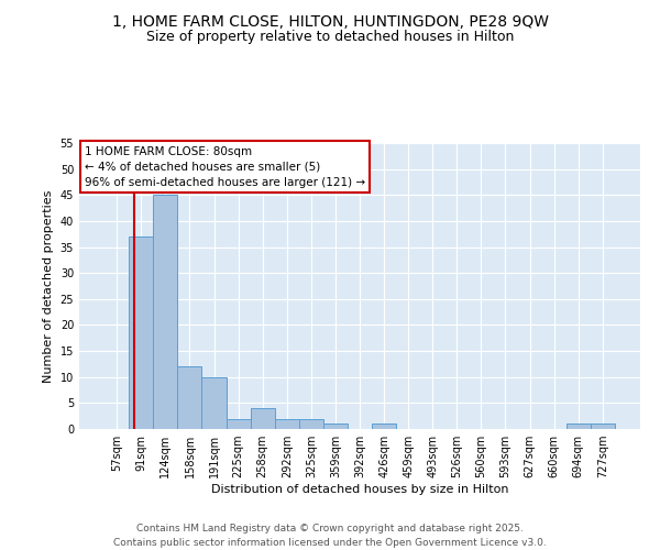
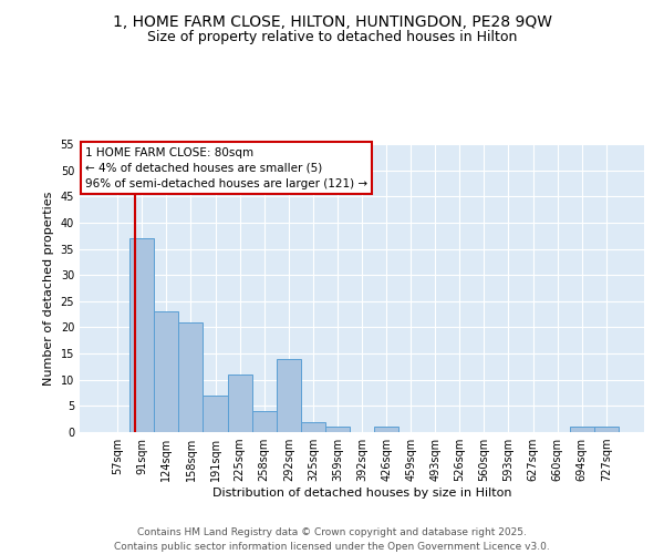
124sqm: 45 -> 23
158sqm: 12 -> 21
191sqm: 10 -> 7
225sqm: 2 -> 11
292sqm: 2 -> 14
